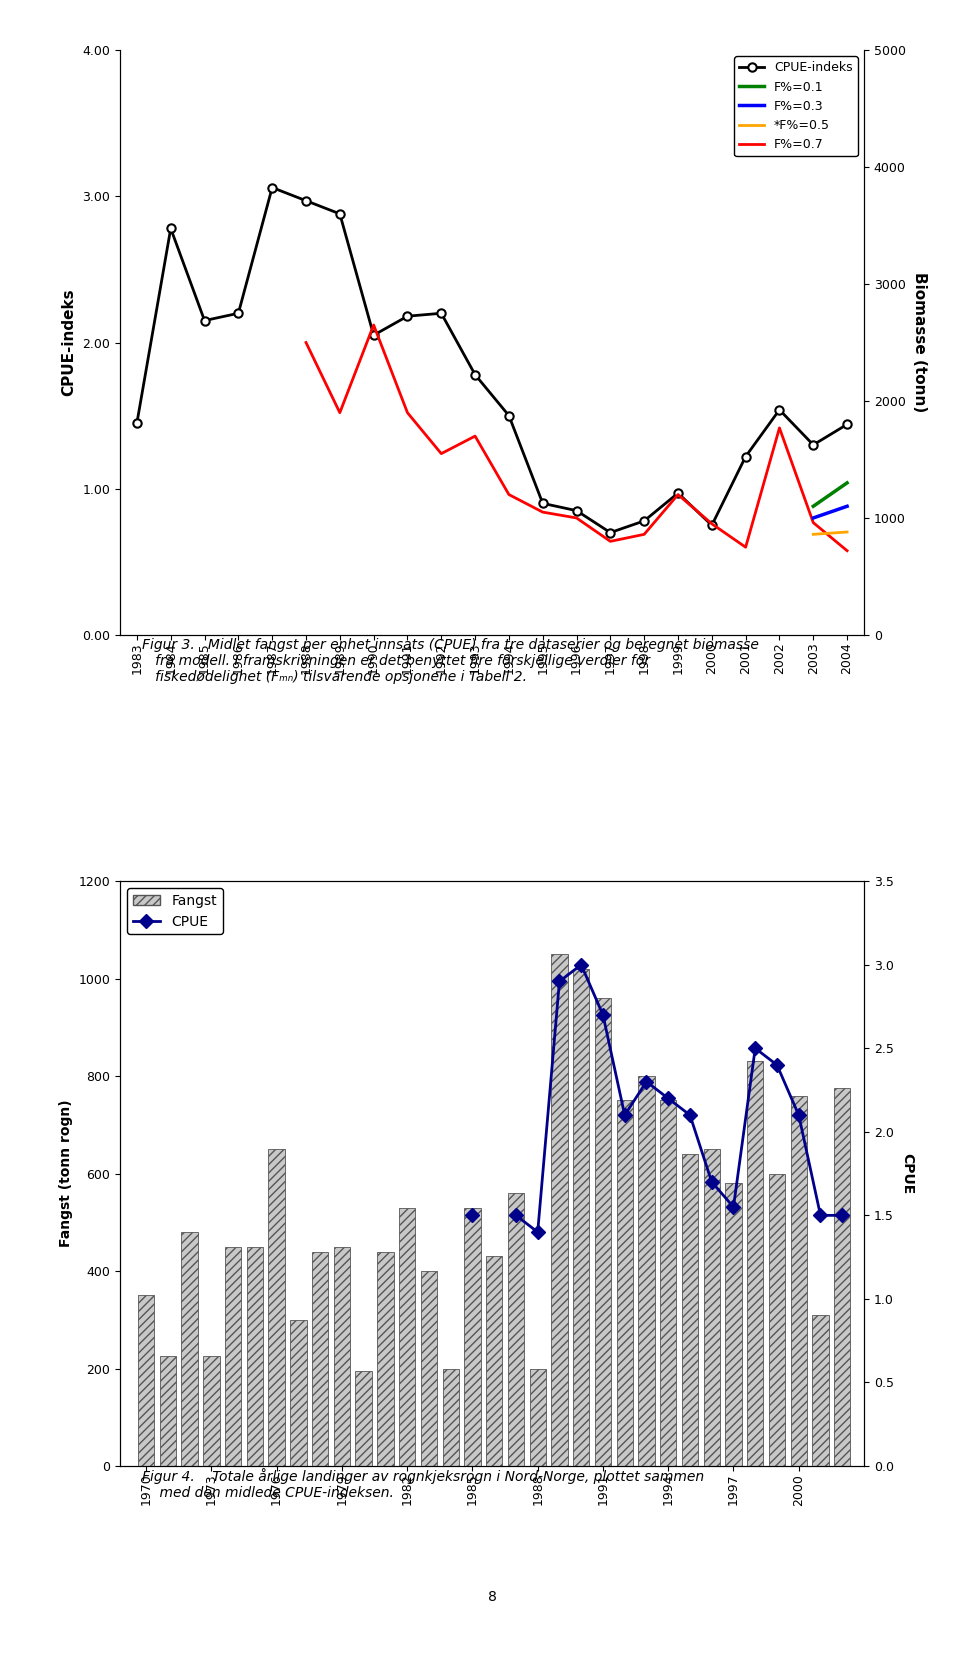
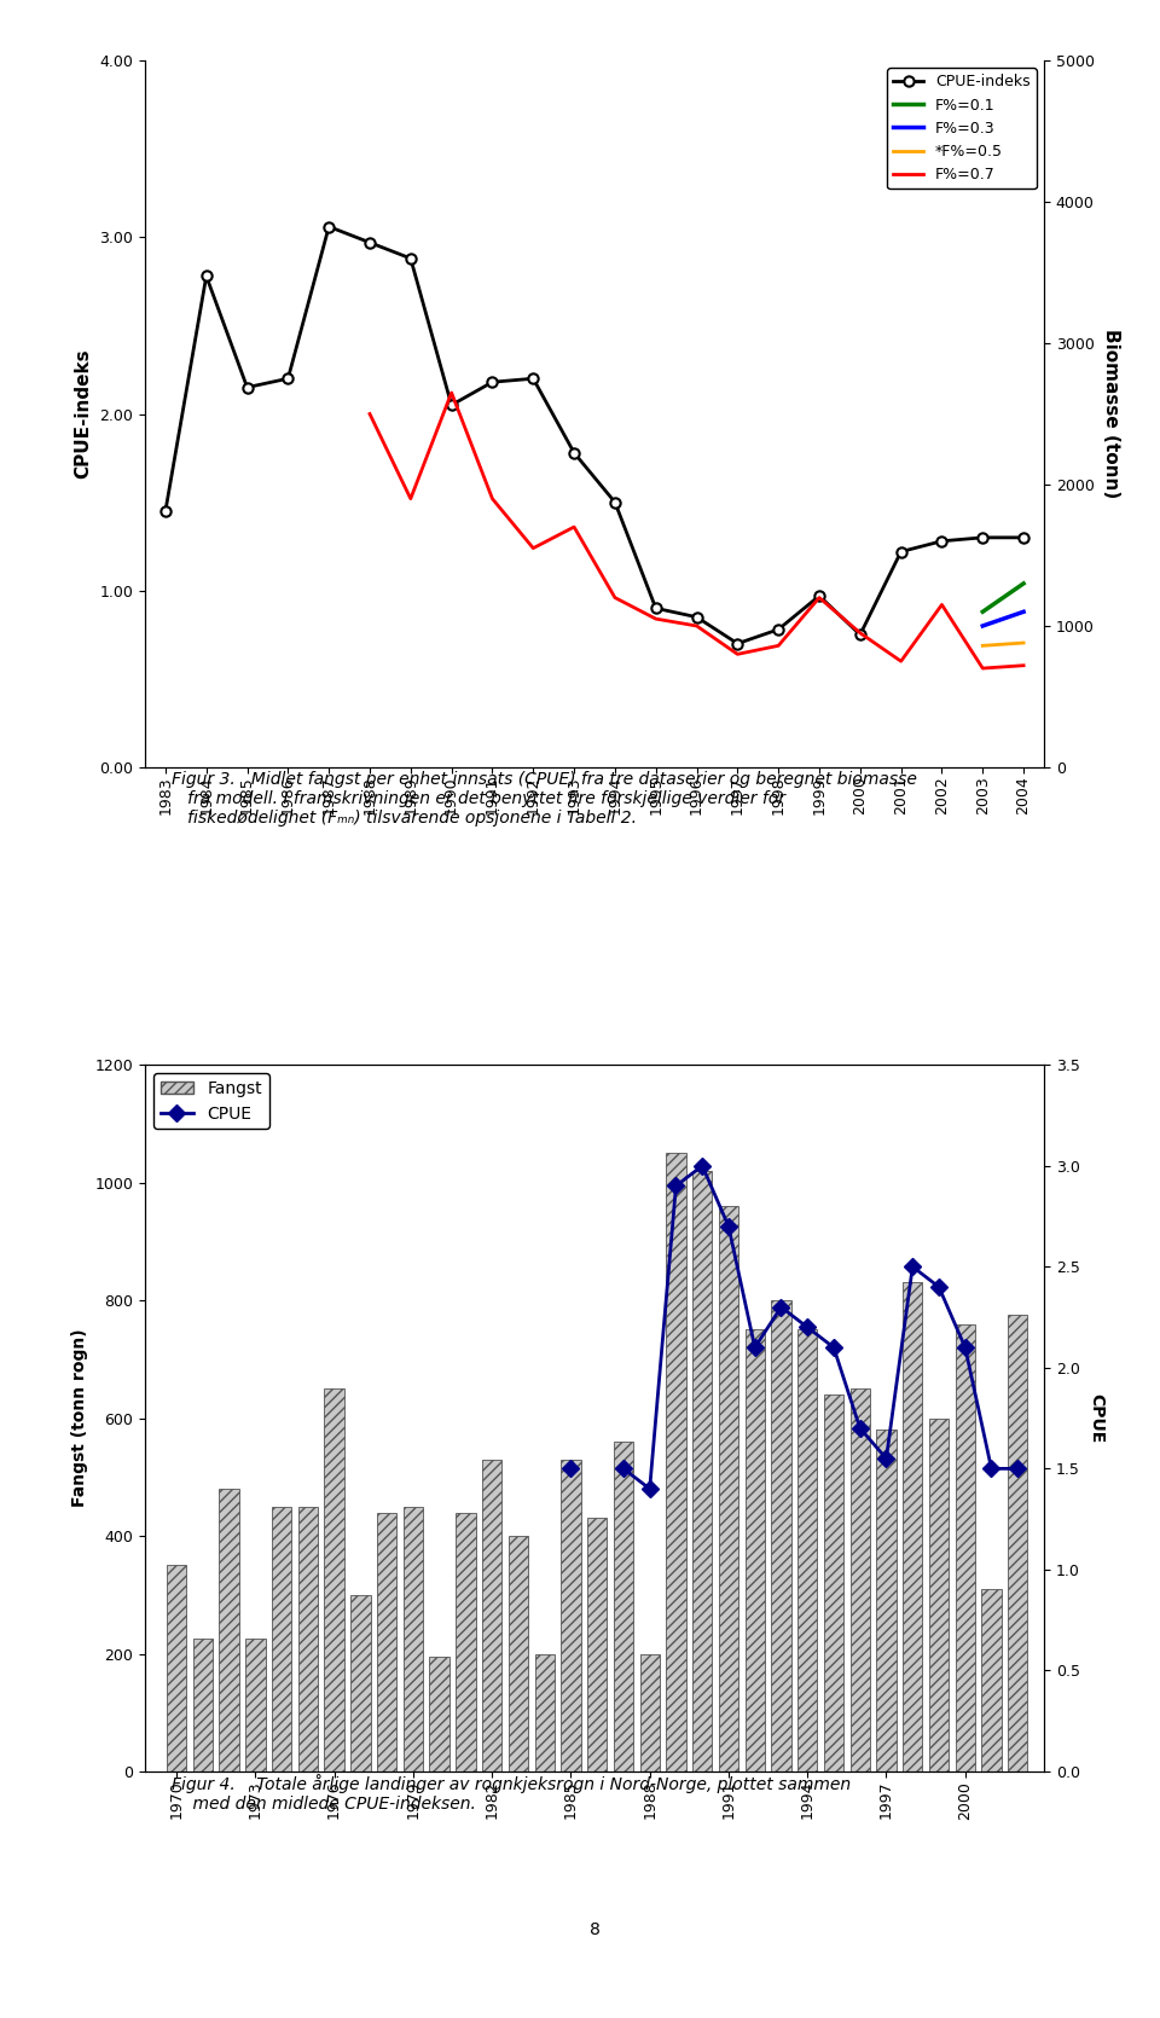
CPUE-indeks/2002: 1.54 -> 1.28
F%=0.7/2002: 1770 -> 1150
F%=0.7/2003: 960 -> 700
CPUE-indeks/2004: 1.44 -> 1.30
